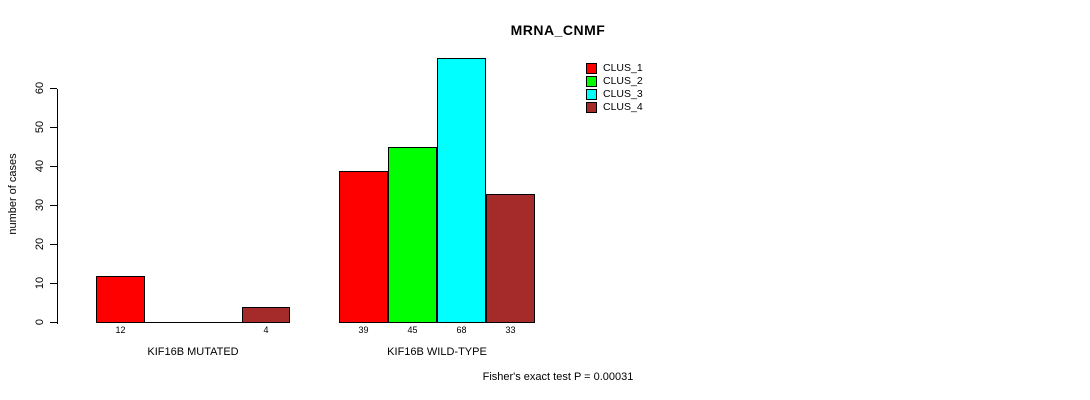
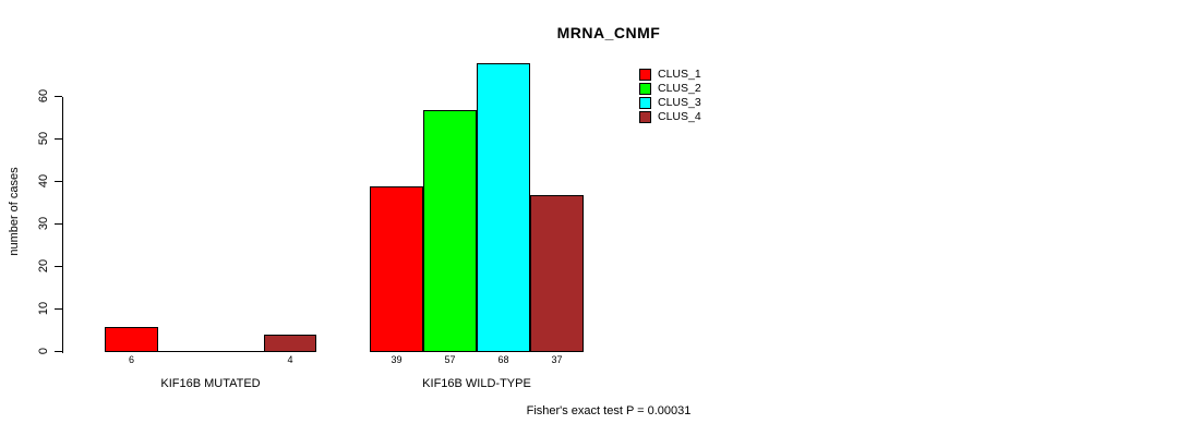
CLUS_1/KIF16B MUTATED: 12 -> 6
CLUS_2/KIF16B WILD-TYPE: 45 -> 57
CLUS_4/KIF16B WILD-TYPE: 33 -> 37
